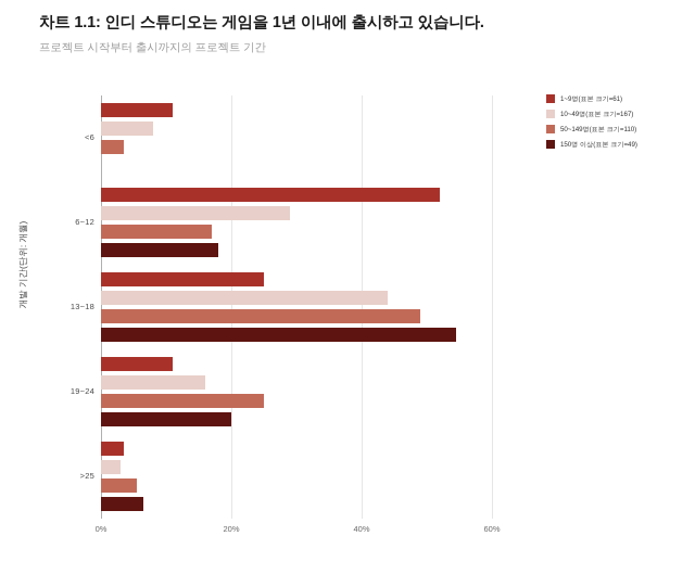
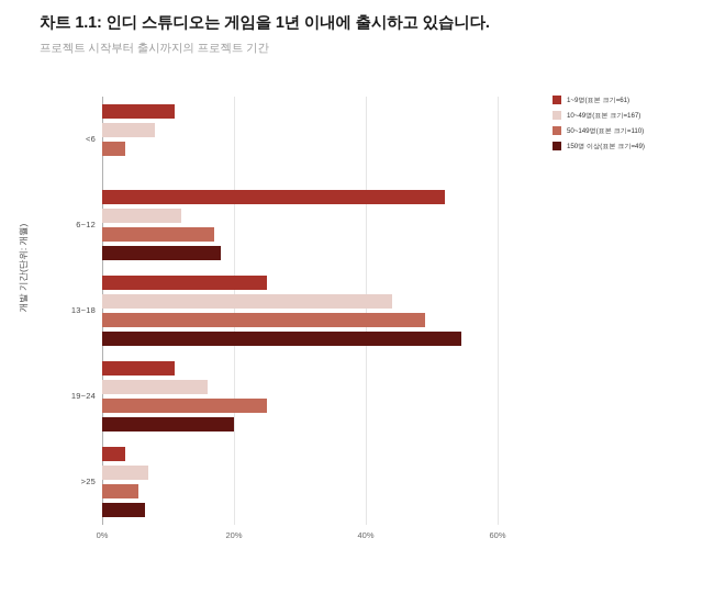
10~49명(표본 크기=167)/6~12: 29% -> 12%
10~49명(표본 크기=167)/>25: 3% -> 7%
